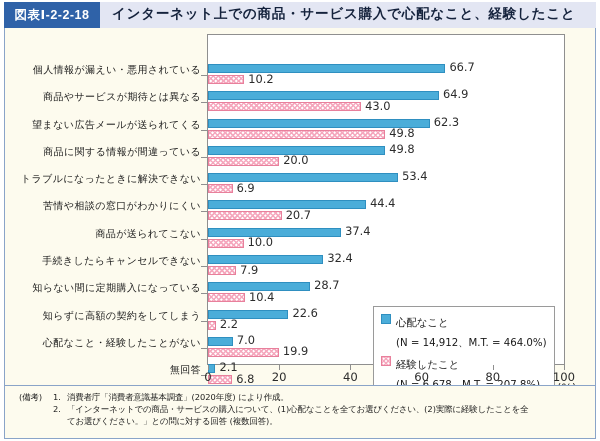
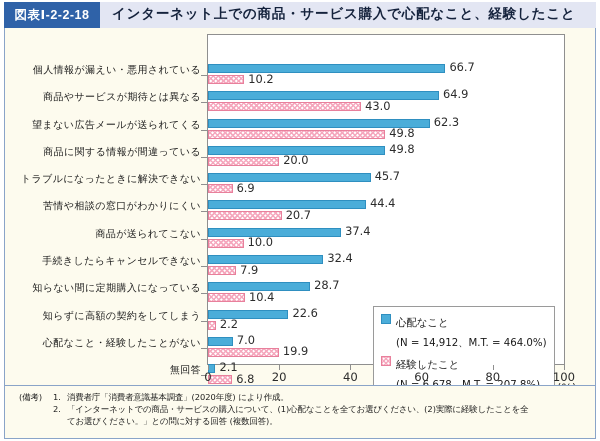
心配なこと/トラブルになったときに解決できない: 53.4 -> 45.7
